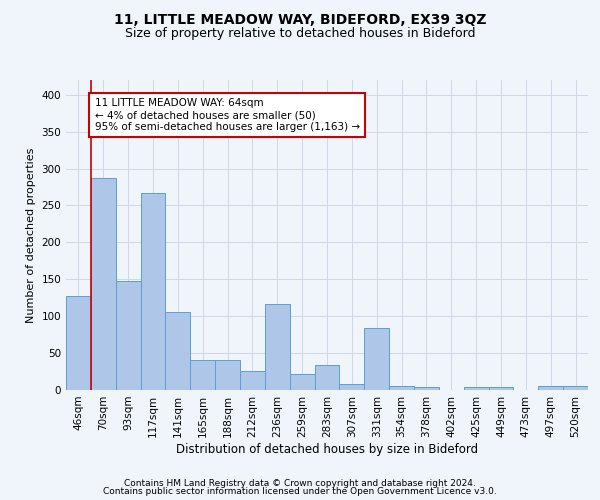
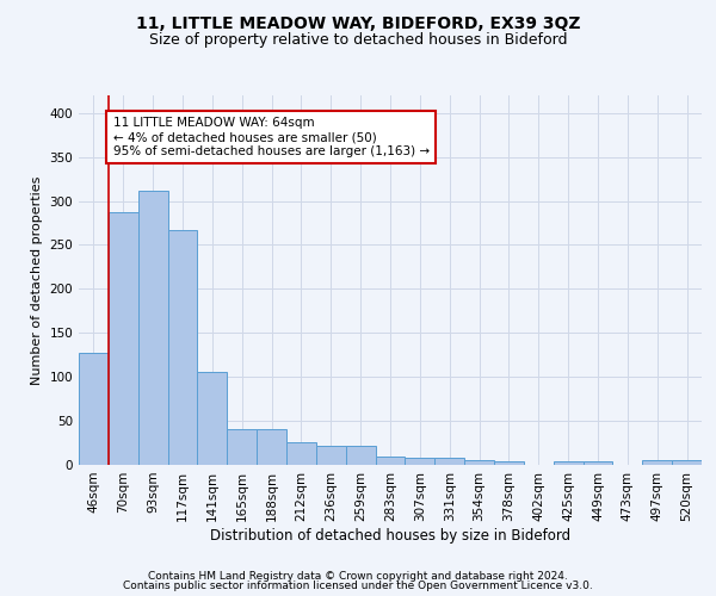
93sqm: 148 -> 311
236sqm: 116 -> 22
283sqm: 34 -> 10
331sqm: 84 -> 8
